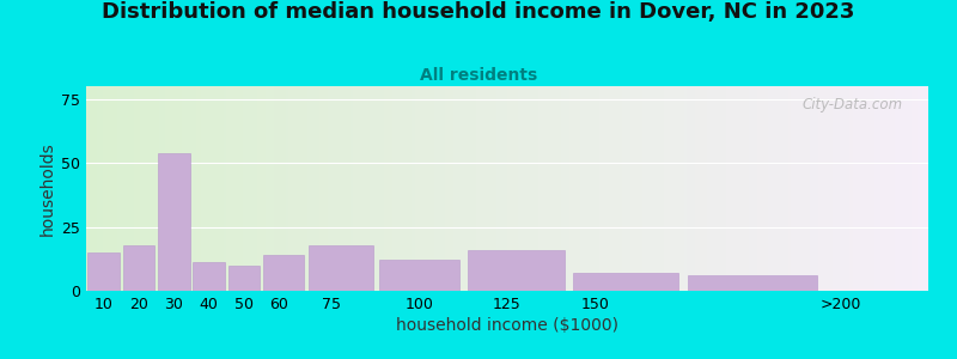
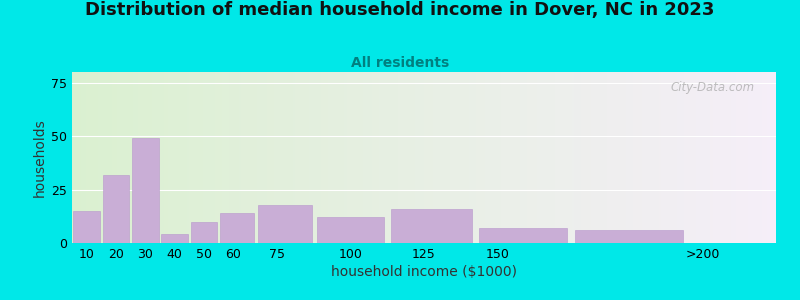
20: 18 -> 32
30: 54 -> 49
40: 11 -> 4
